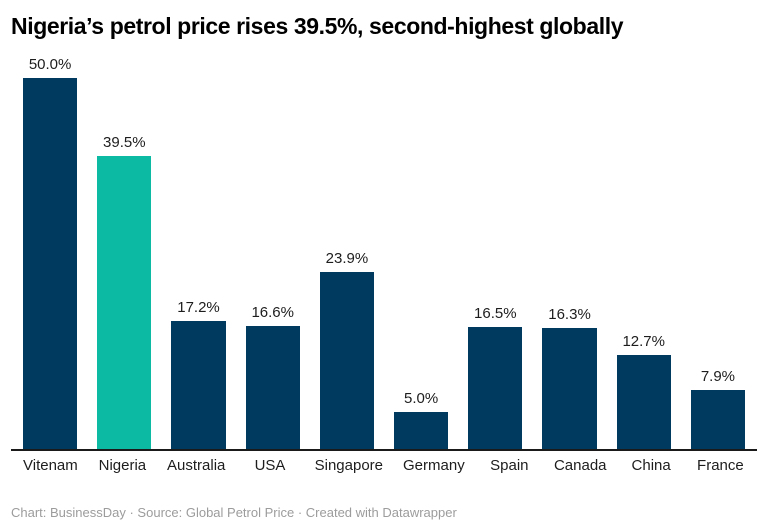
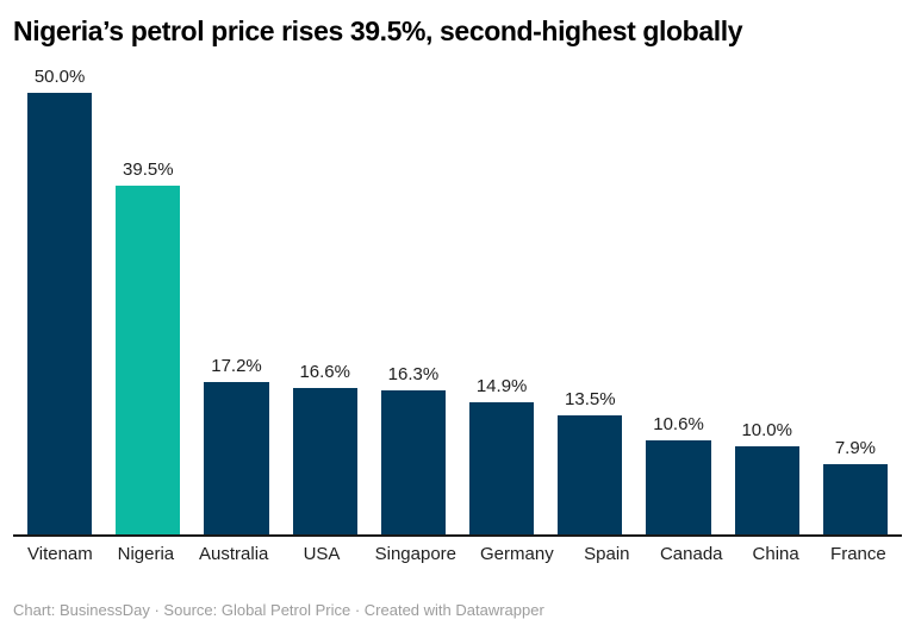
Singapore: 23.9% -> 16.3%
Germany: 5.0% -> 14.9%
Spain: 16.5% -> 13.5%
Canada: 16.3% -> 10.6%
China: 12.7% -> 10.0%
